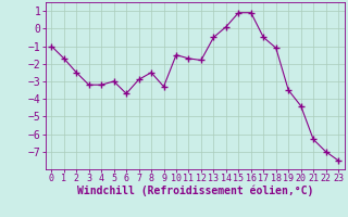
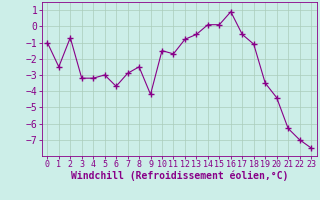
1: -1.7 -> -2.5
2: -2.5 -> -0.7
9: -3.3 -> -4.2
12: -1.8 -> -0.8
15: 0.9 -> 0.1
